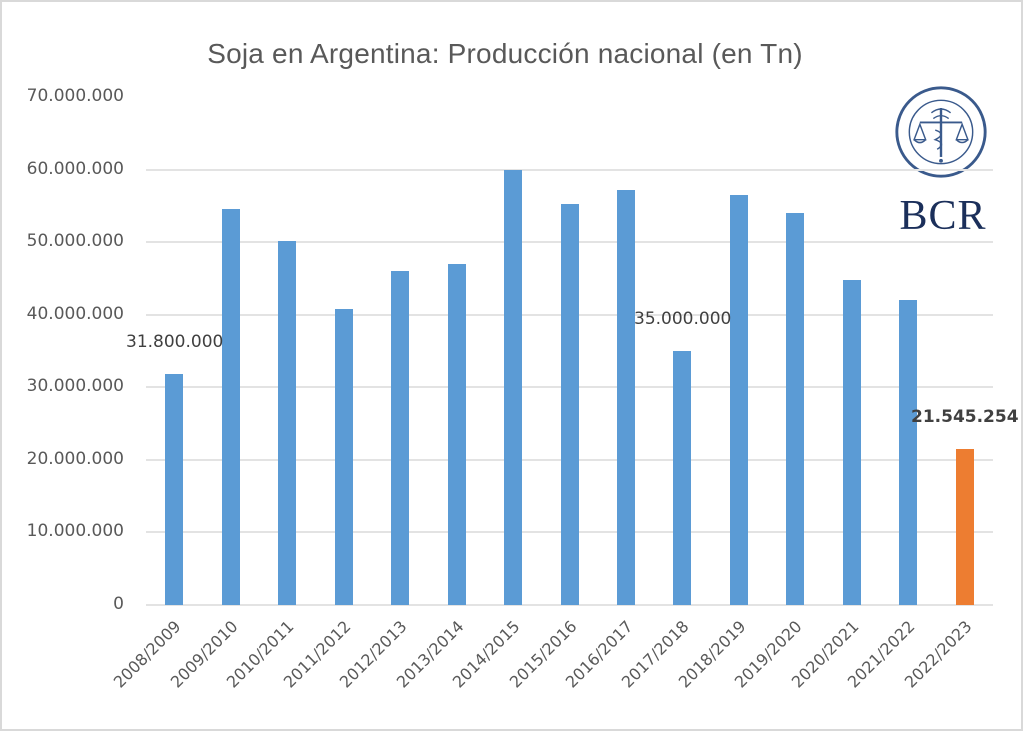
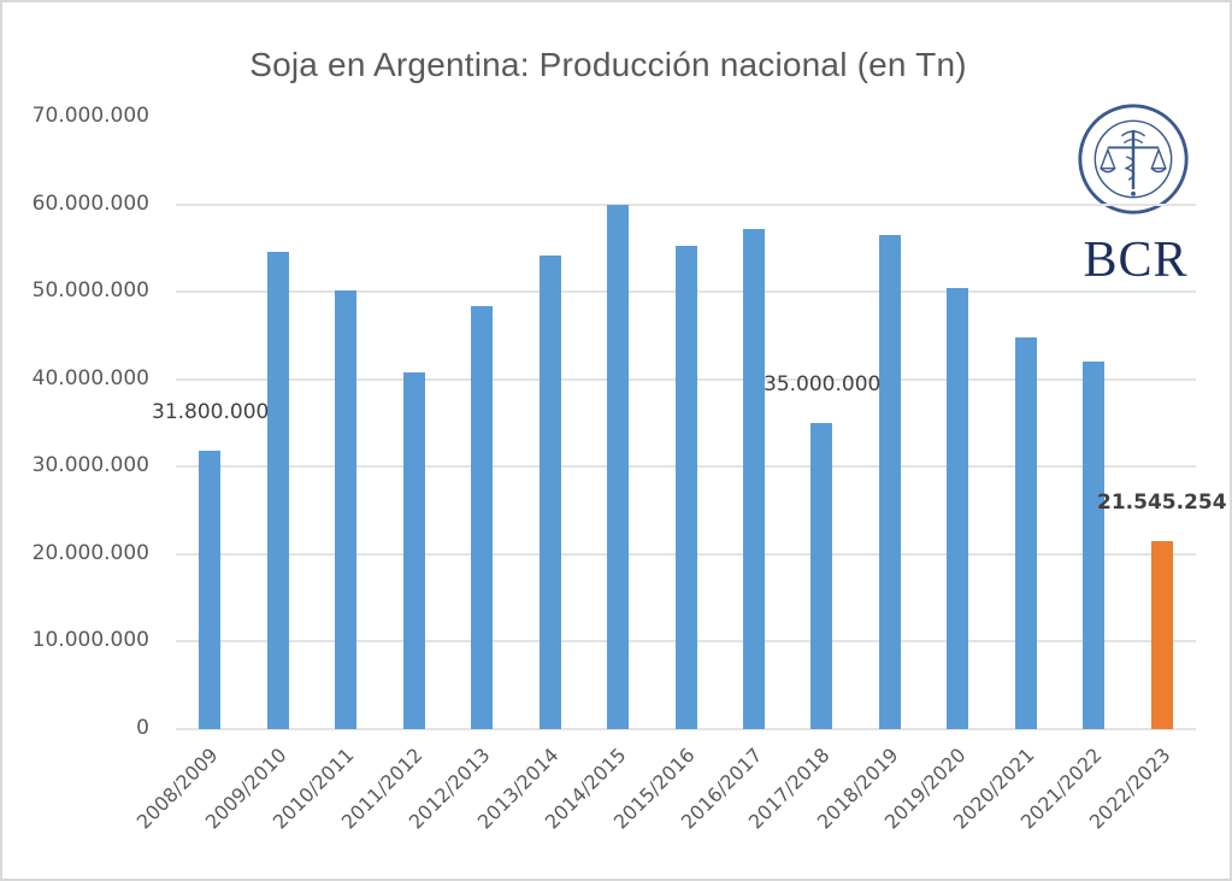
2012/2013: 46000000 -> 48000000
2013/2014: 47000000 -> 54000000
2019/2020: 54000000 -> 50000000
